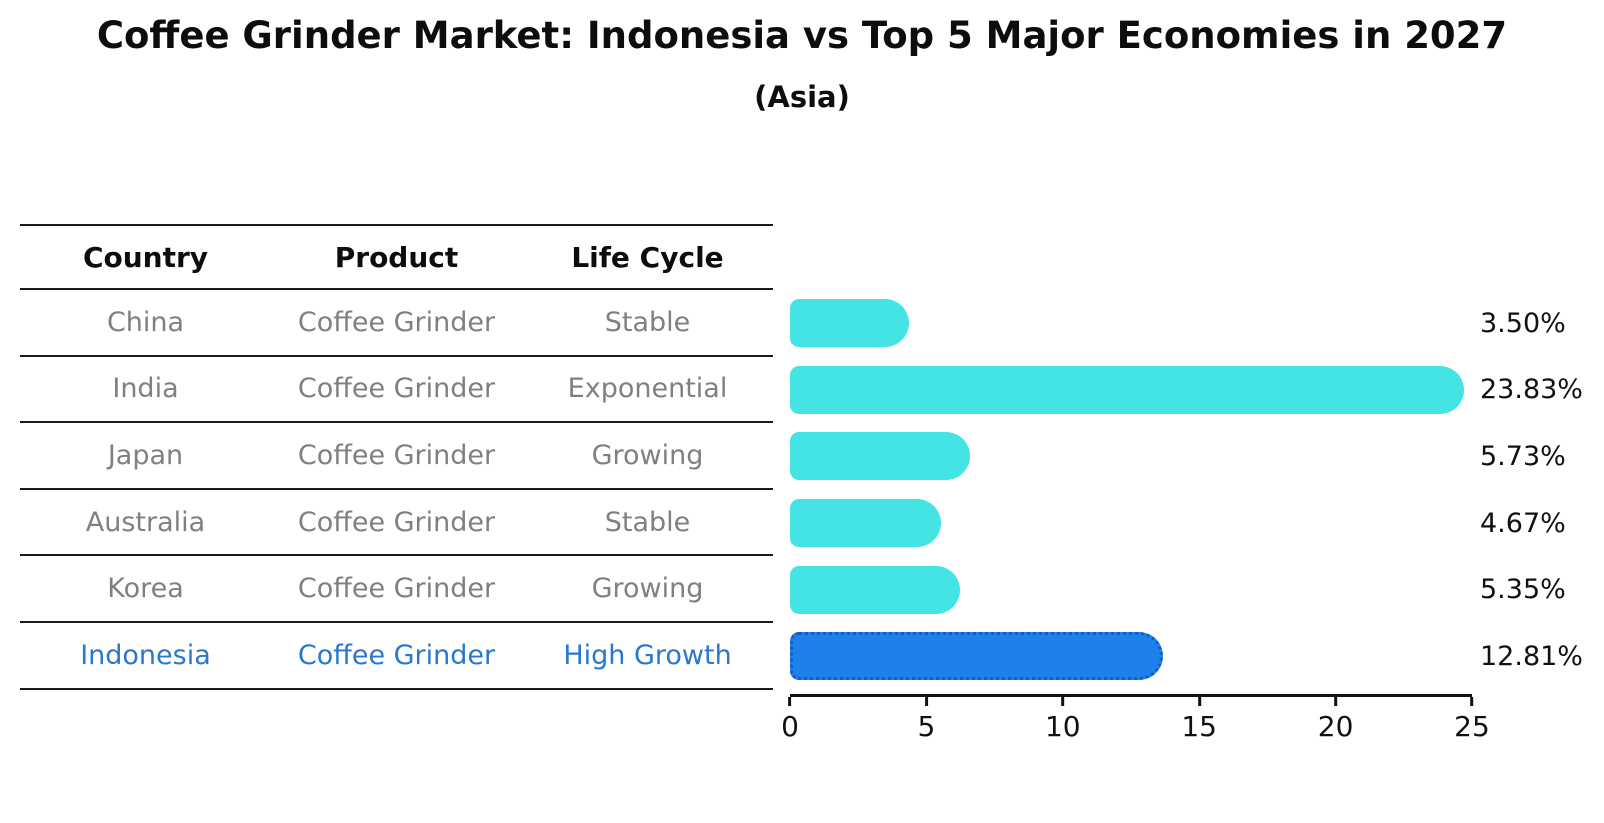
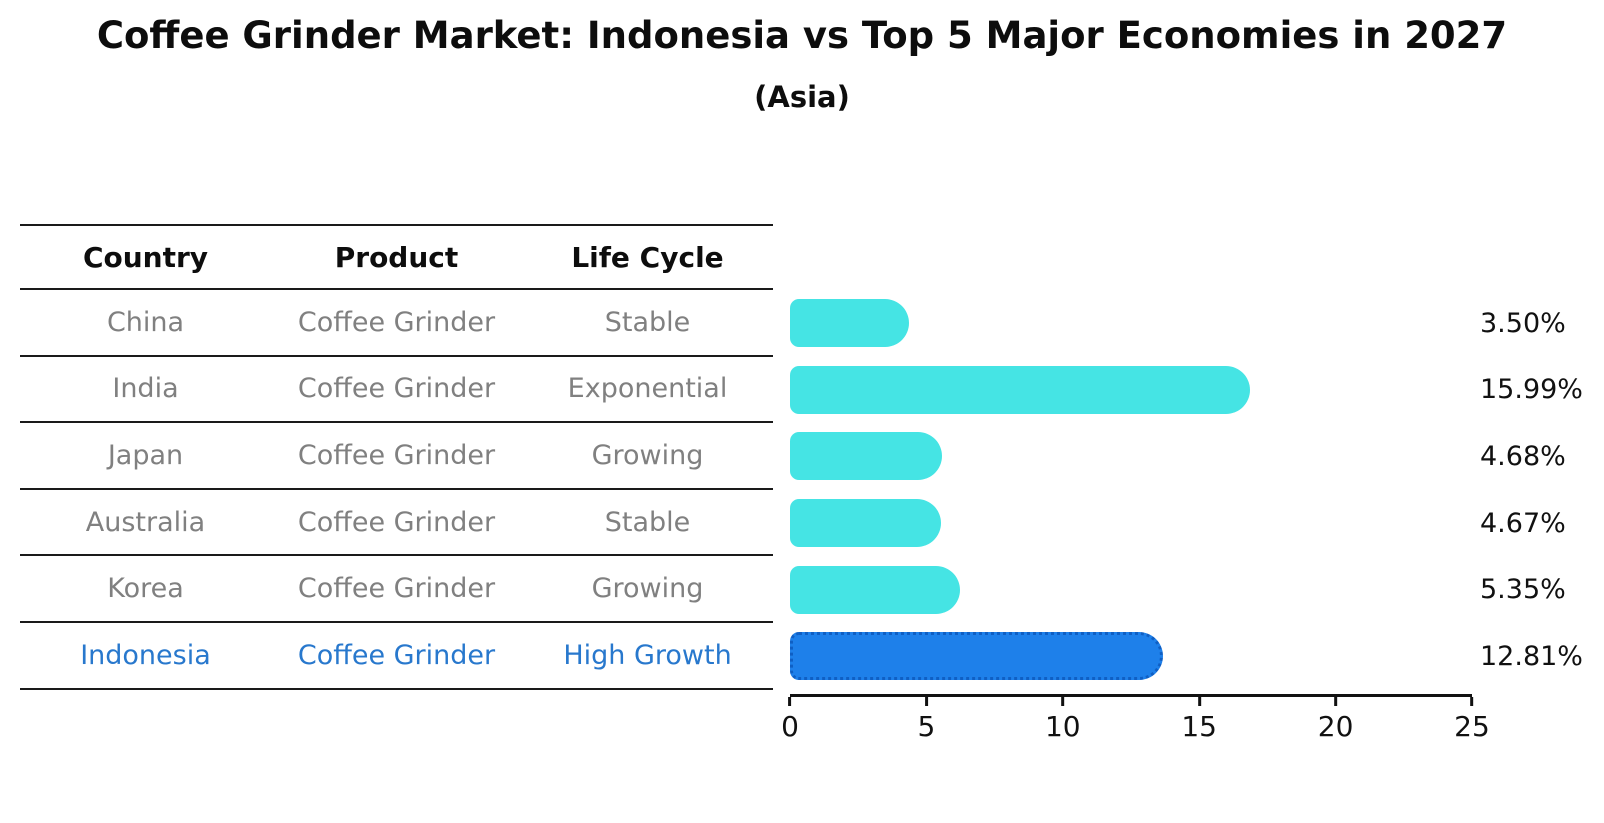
India: 23.83% -> 15.99%
Japan: 5.73% -> 4.68%
